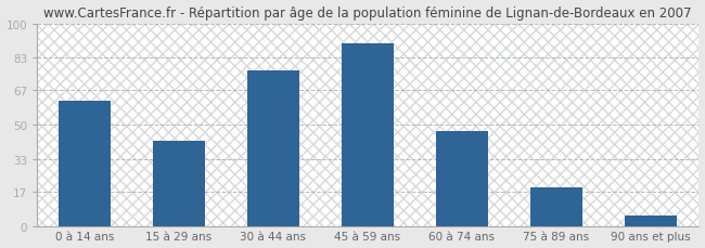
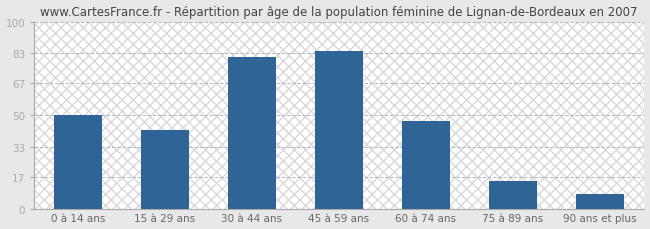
0 à 14 ans: 62 -> 50
30 à 44 ans: 77 -> 81
45 à 59 ans: 90 -> 84
75 à 89 ans: 19 -> 15
90 ans et plus: 5 -> 8
